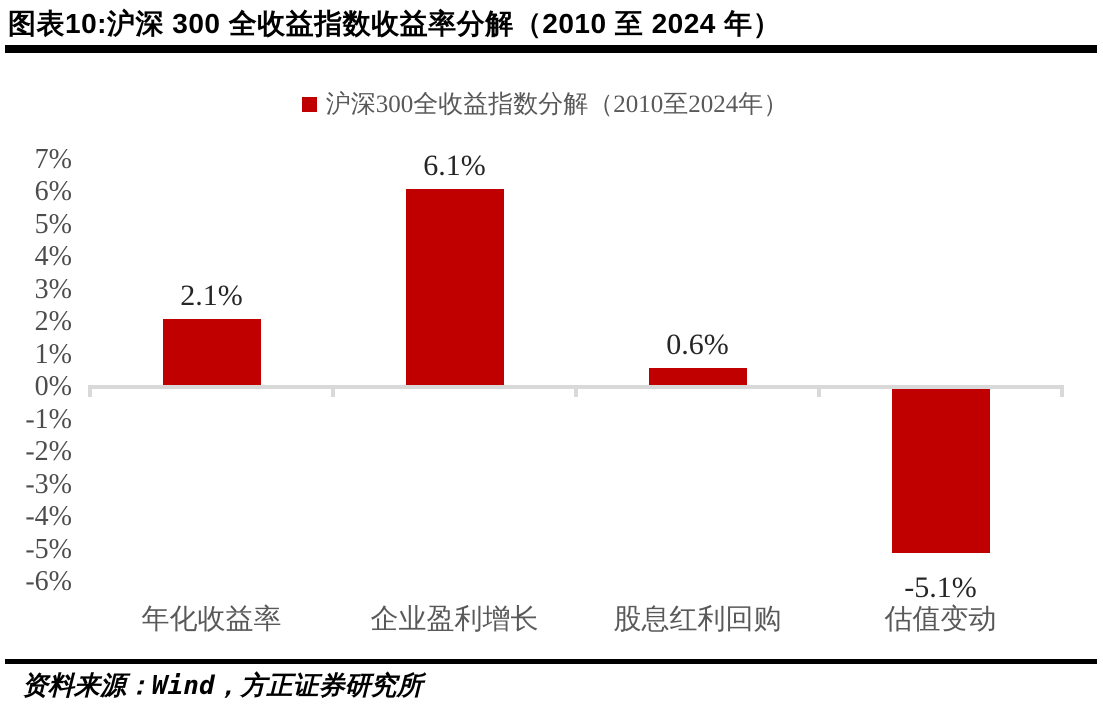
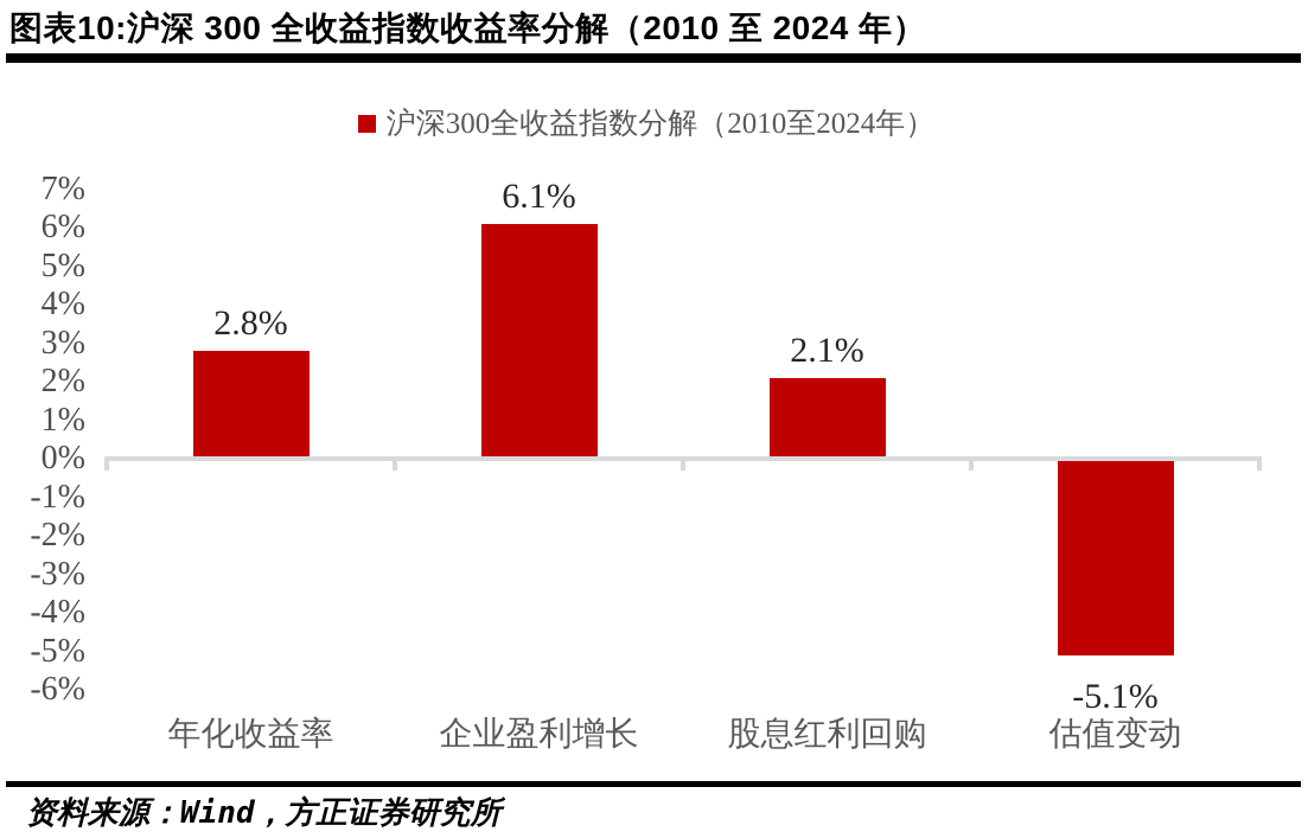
年化收益率: 2.1% -> 2.8%
股息红利回购: 0.6% -> 2.1%
